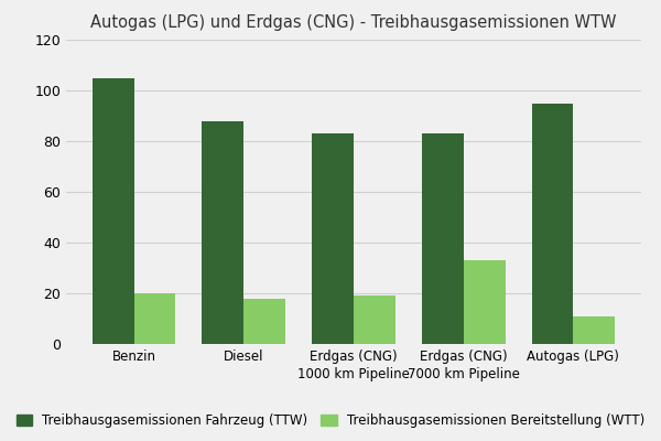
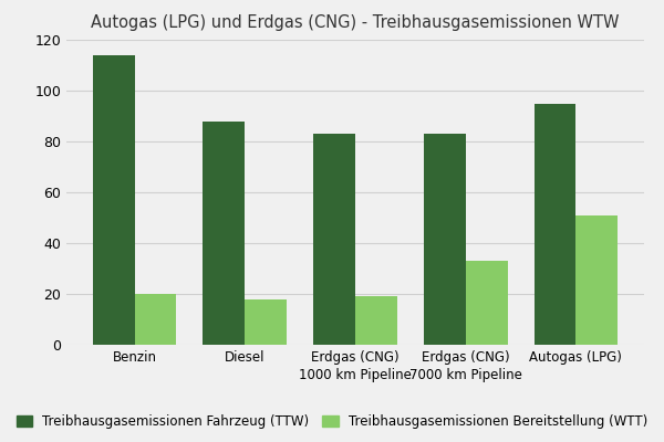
Treibhausgasemissionen Fahrzeug (TTW)/Benzin: 105 -> 114
Treibhausgasemissionen Bereitstellung (WTT)/Autogas (LPG): 11 -> 51
